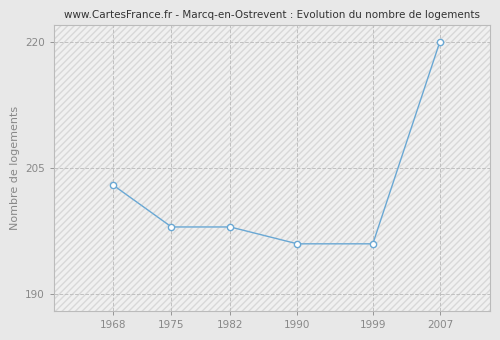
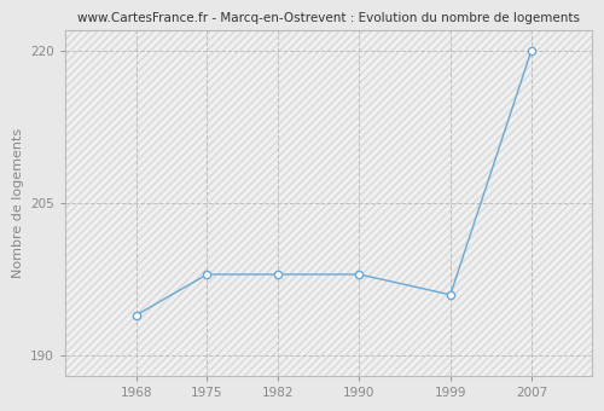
1968: 203 -> 194
1990: 196 -> 198
